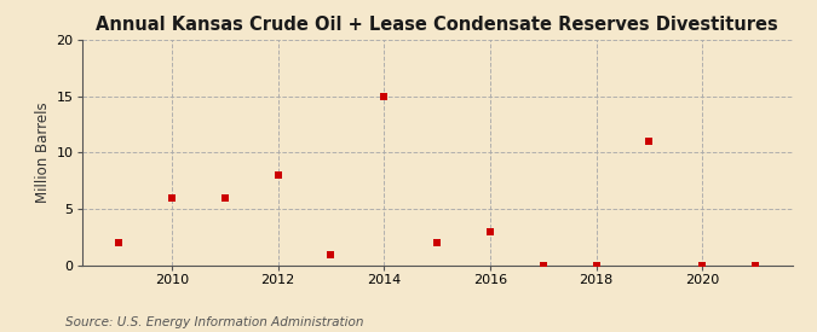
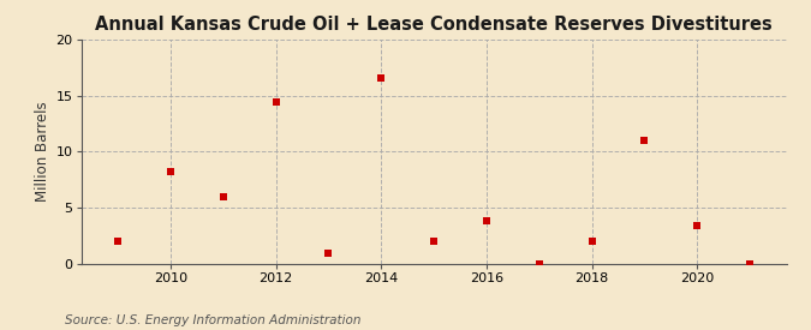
2010: 6.0 -> 8.2
2012: 8.0 -> 14.4
2014: 15.0 -> 16.6
2016: 3.0 -> 3.8
2018: 0.1 -> 2.0
2020: 0.1 -> 3.4
